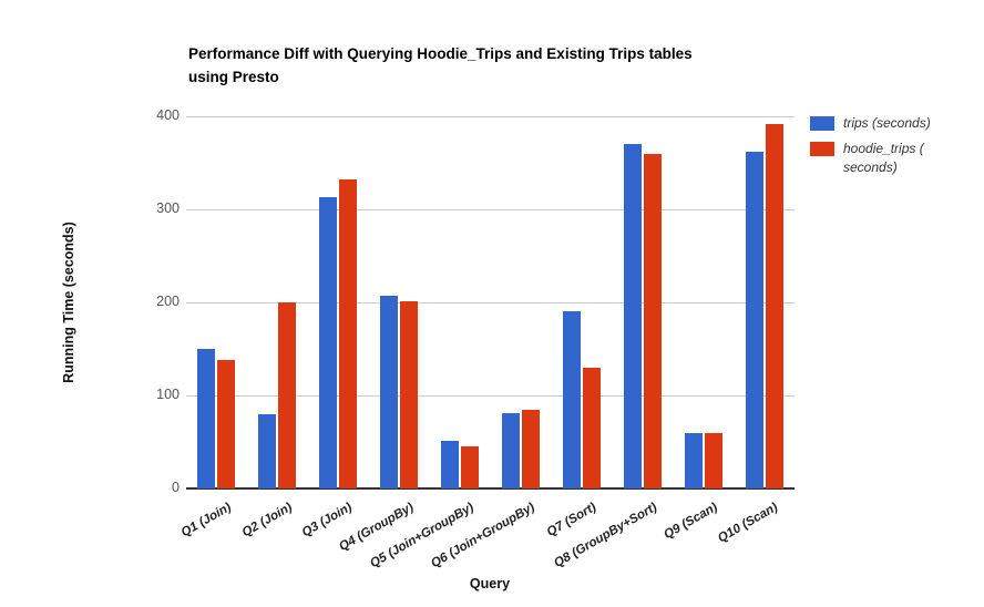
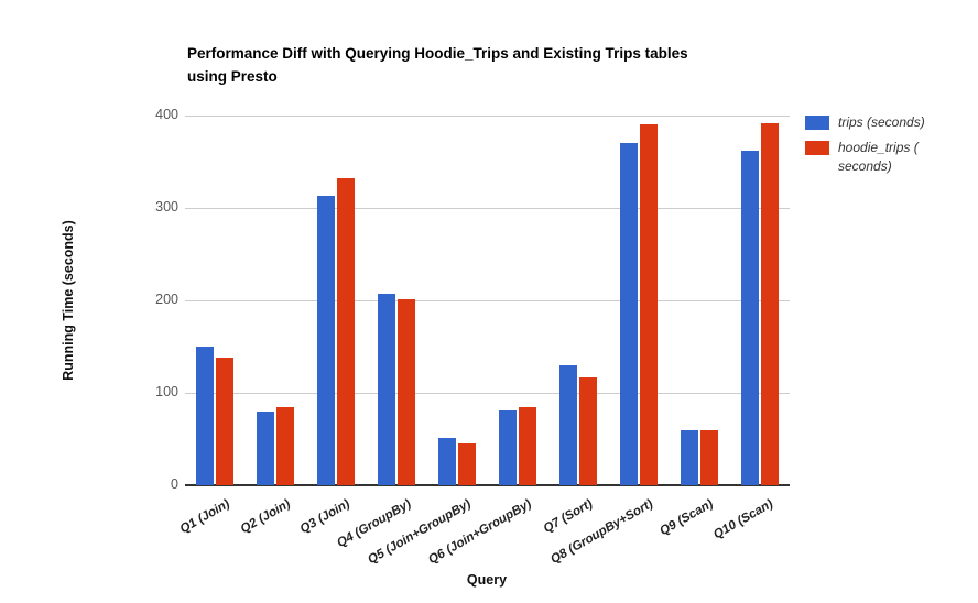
hoodie_trips (seconds)/Q2 (Join): 200 -> 80
trips (seconds)/Q7 (Sort): 190 -> 130
hoodie_trips (seconds)/Q7 (Sort): 130 -> 120
hoodie_trips (seconds)/Q8 (GroupBy+Sort): 360 -> 390
